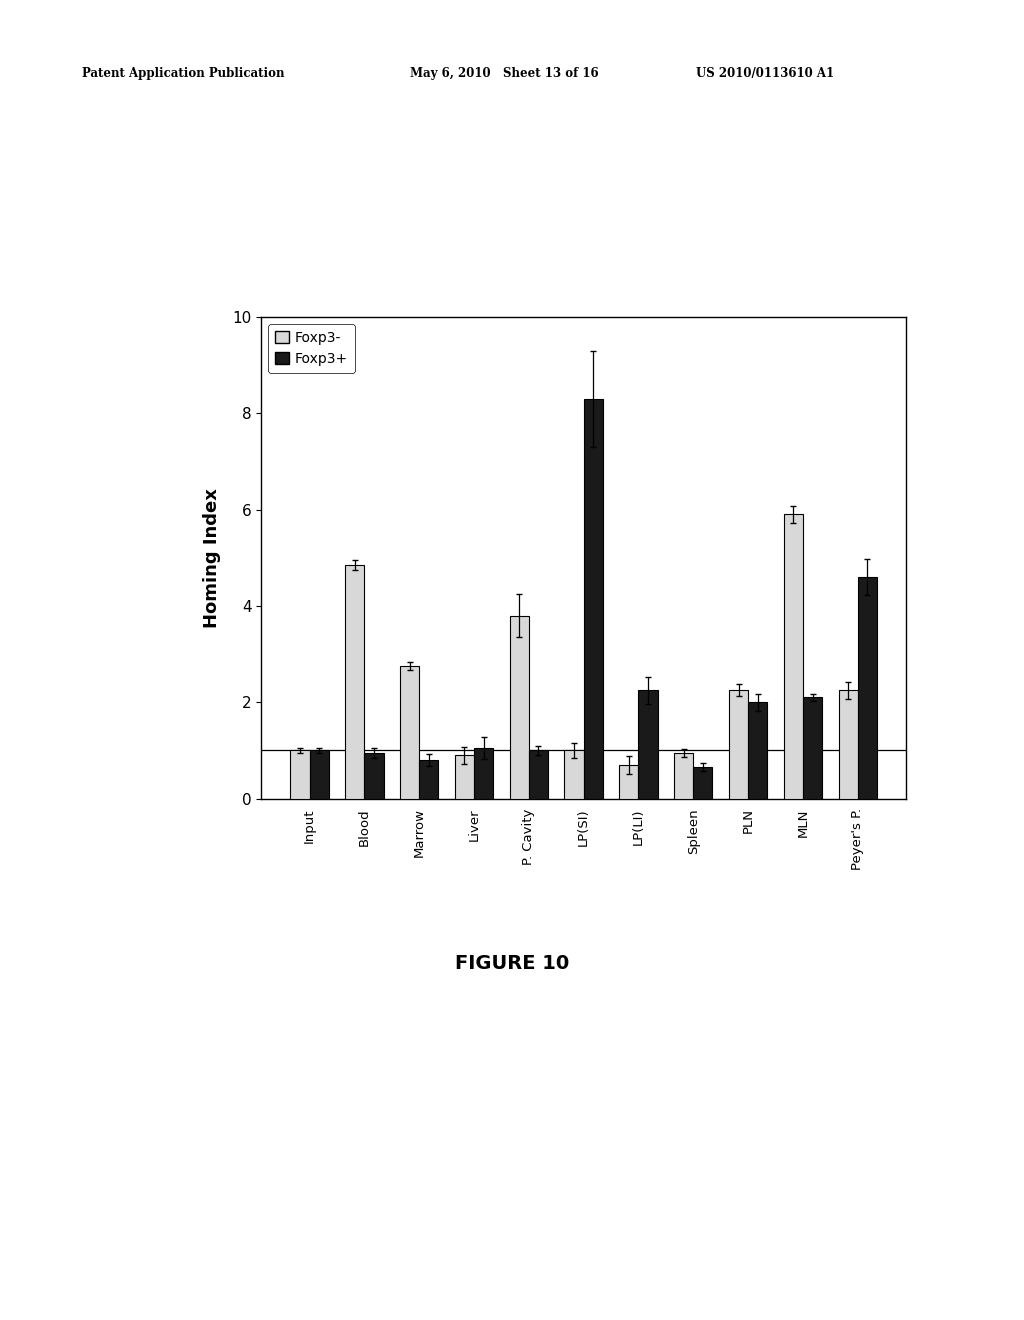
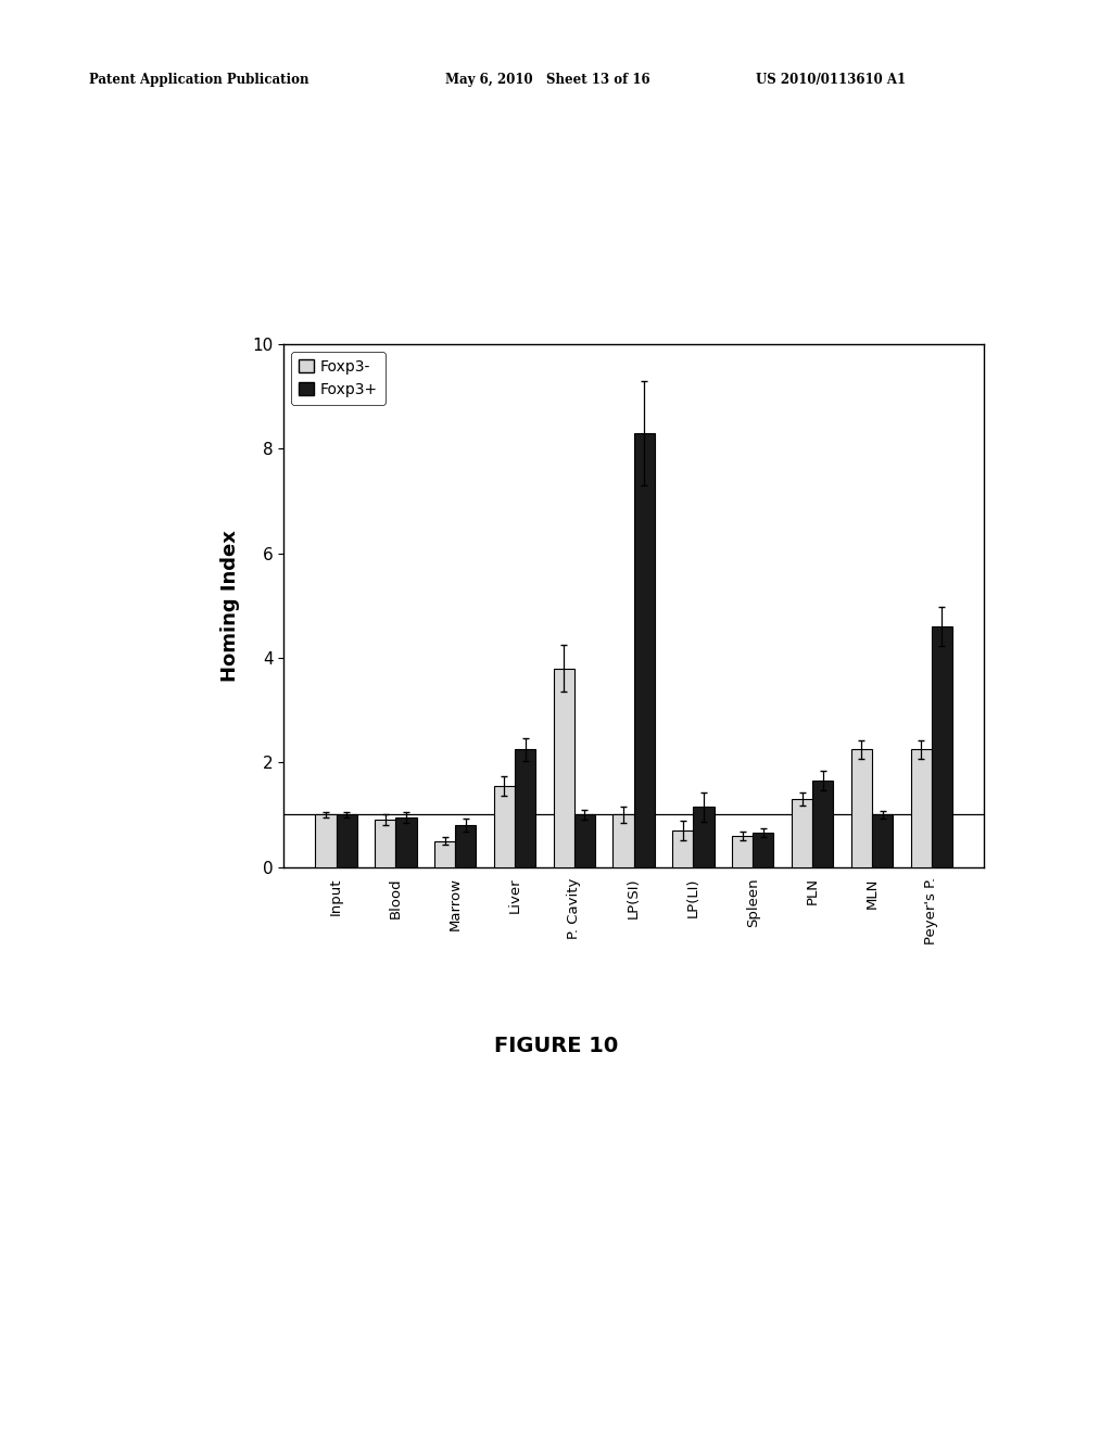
Foxp3-/Blood: 4.85 -> 0.90
Foxp3-/Marrow: 2.75 -> 0.50
Foxp3-/Liver: 0.90 -> 1.55
Foxp3+/Liver: 1.05 -> 2.25
Foxp3+/LP(LI): 2.25 -> 1.15
Foxp3-/Spleen: 0.95 -> 0.60
Foxp3-/PLN: 2.25 -> 1.30
Foxp3+/PLN: 2.00 -> 1.65
Foxp3-/MLN: 5.90 -> 2.25
Foxp3+/MLN: 2.10 -> 1.00
